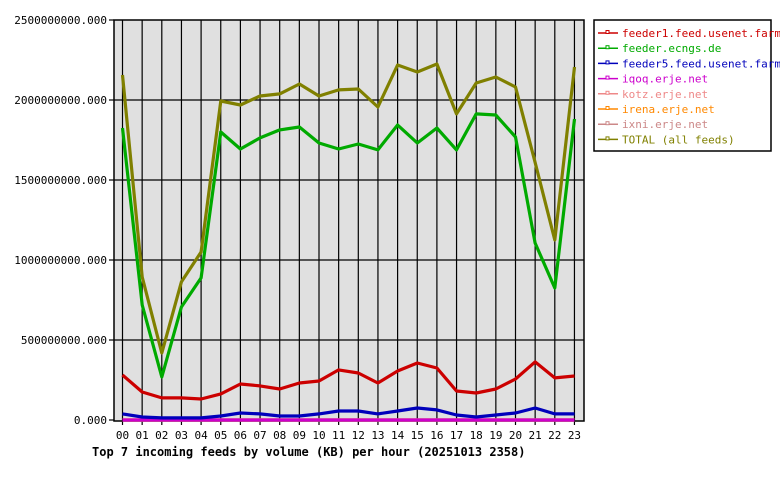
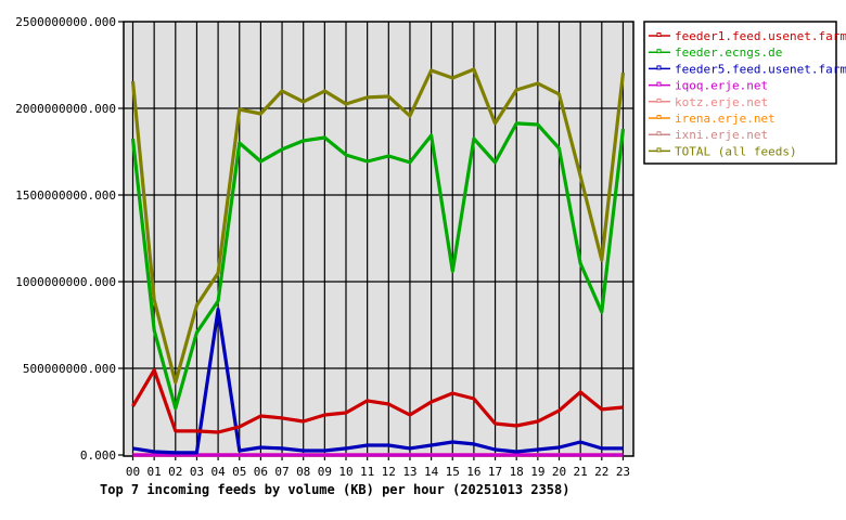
feeder1.feed.usenet.farm/01: 180000000 -> 490000000
feeder5.feed.usenet.farm/04: 10000000 -> 840000000
TOTAL (all feeds)/07: 2020000000 -> 2100000000
feeder.ecngs.de/15: 1730000000 -> 1060000000
